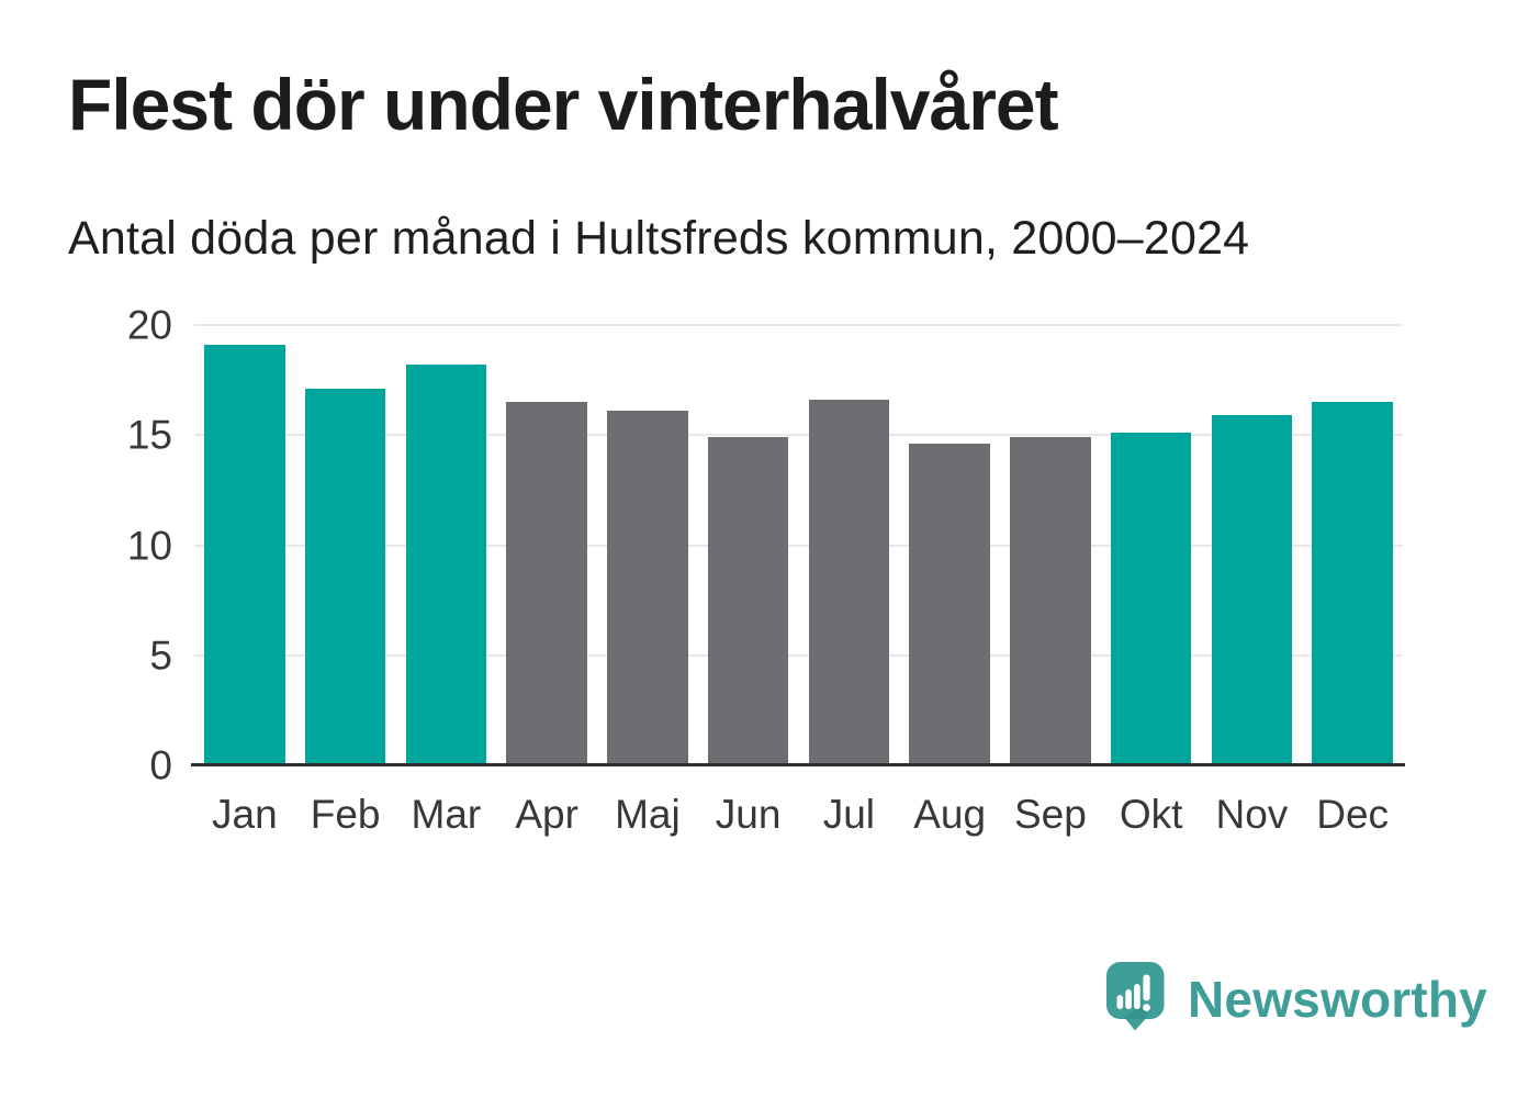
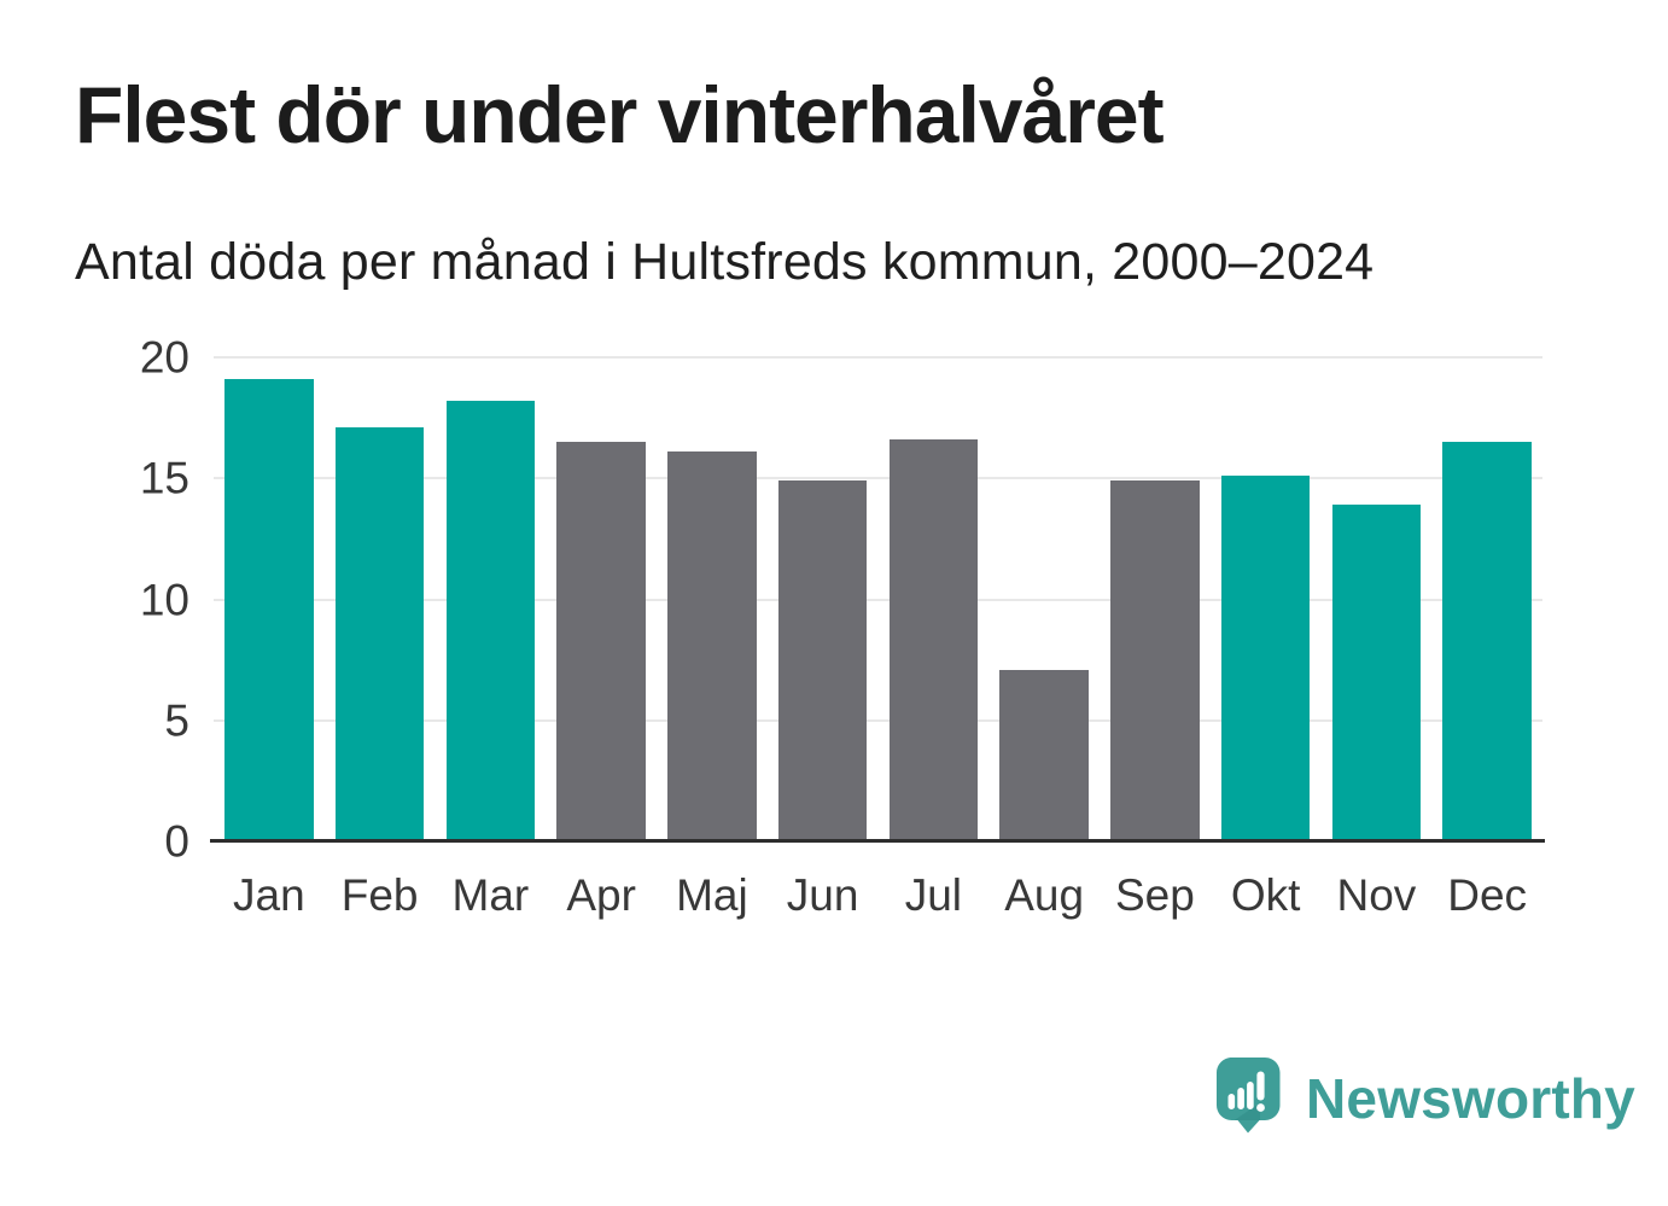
Aug: 14.6 -> 7.1
Nov: 15.9 -> 13.9
